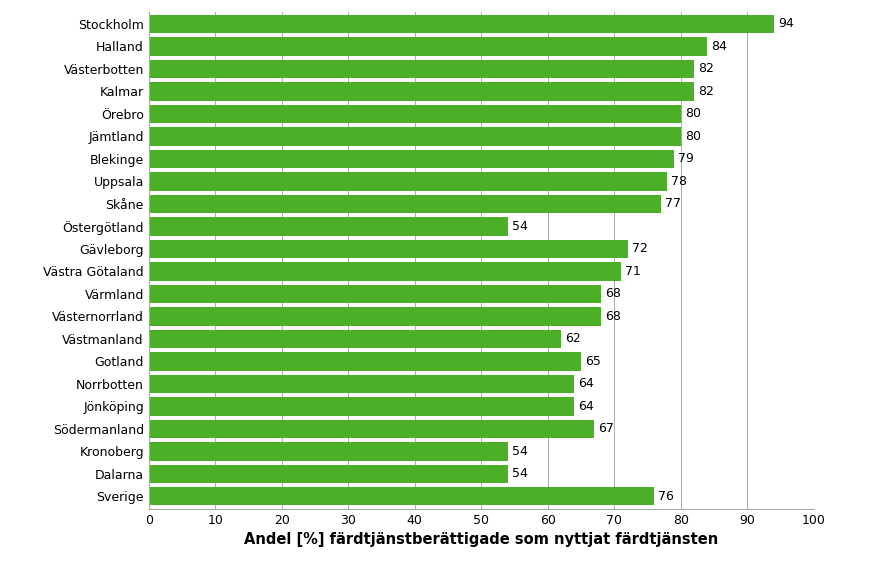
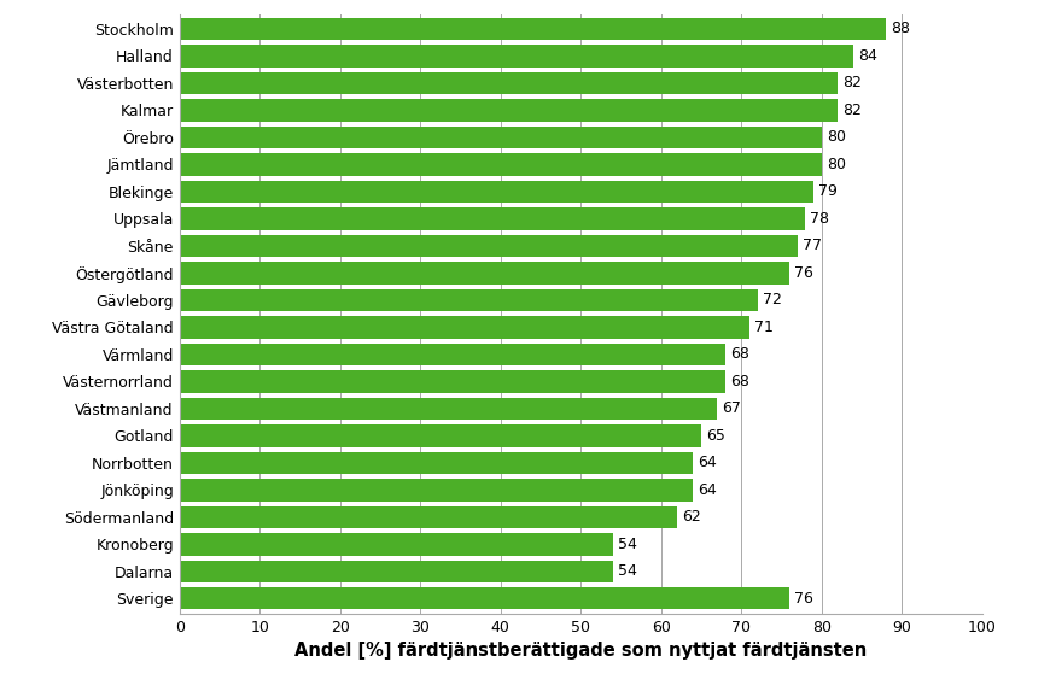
Stockholm: 94 -> 88
Östergötland: 54 -> 76
Västmanland: 62 -> 67
Södermanland: 67 -> 62
